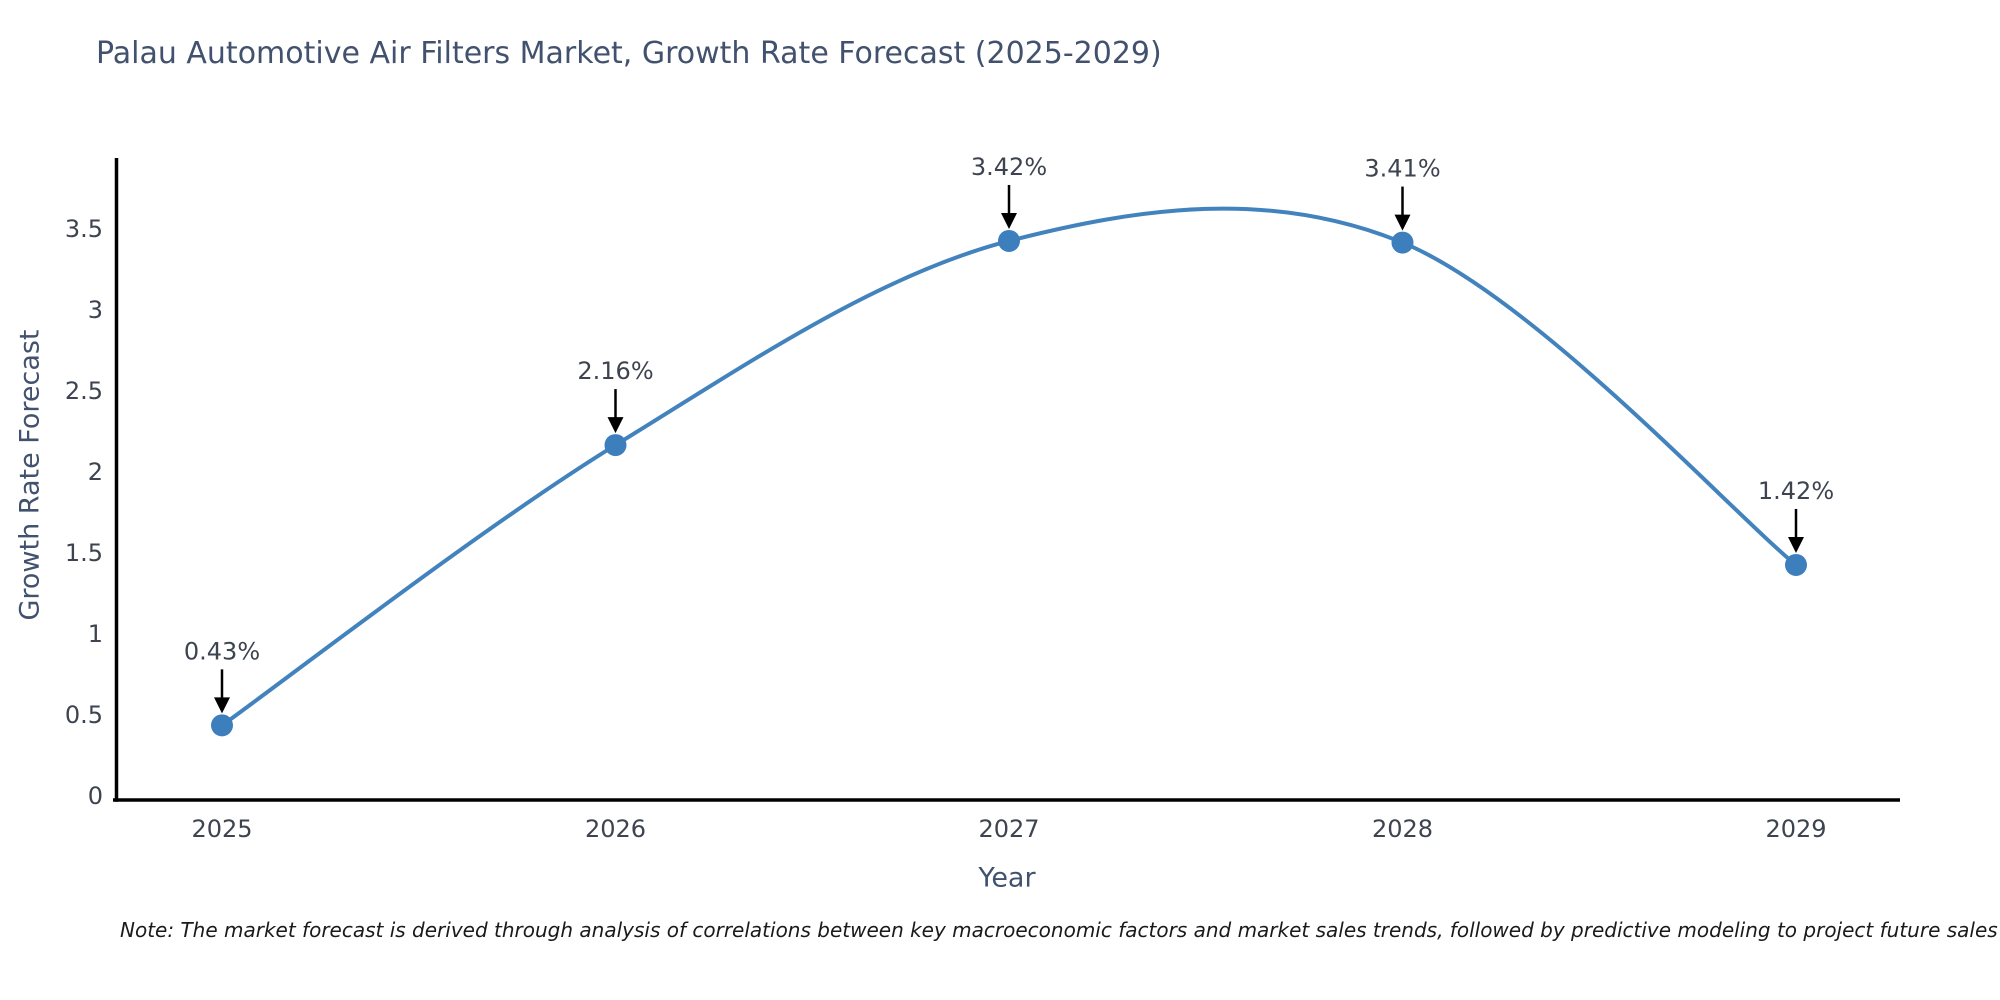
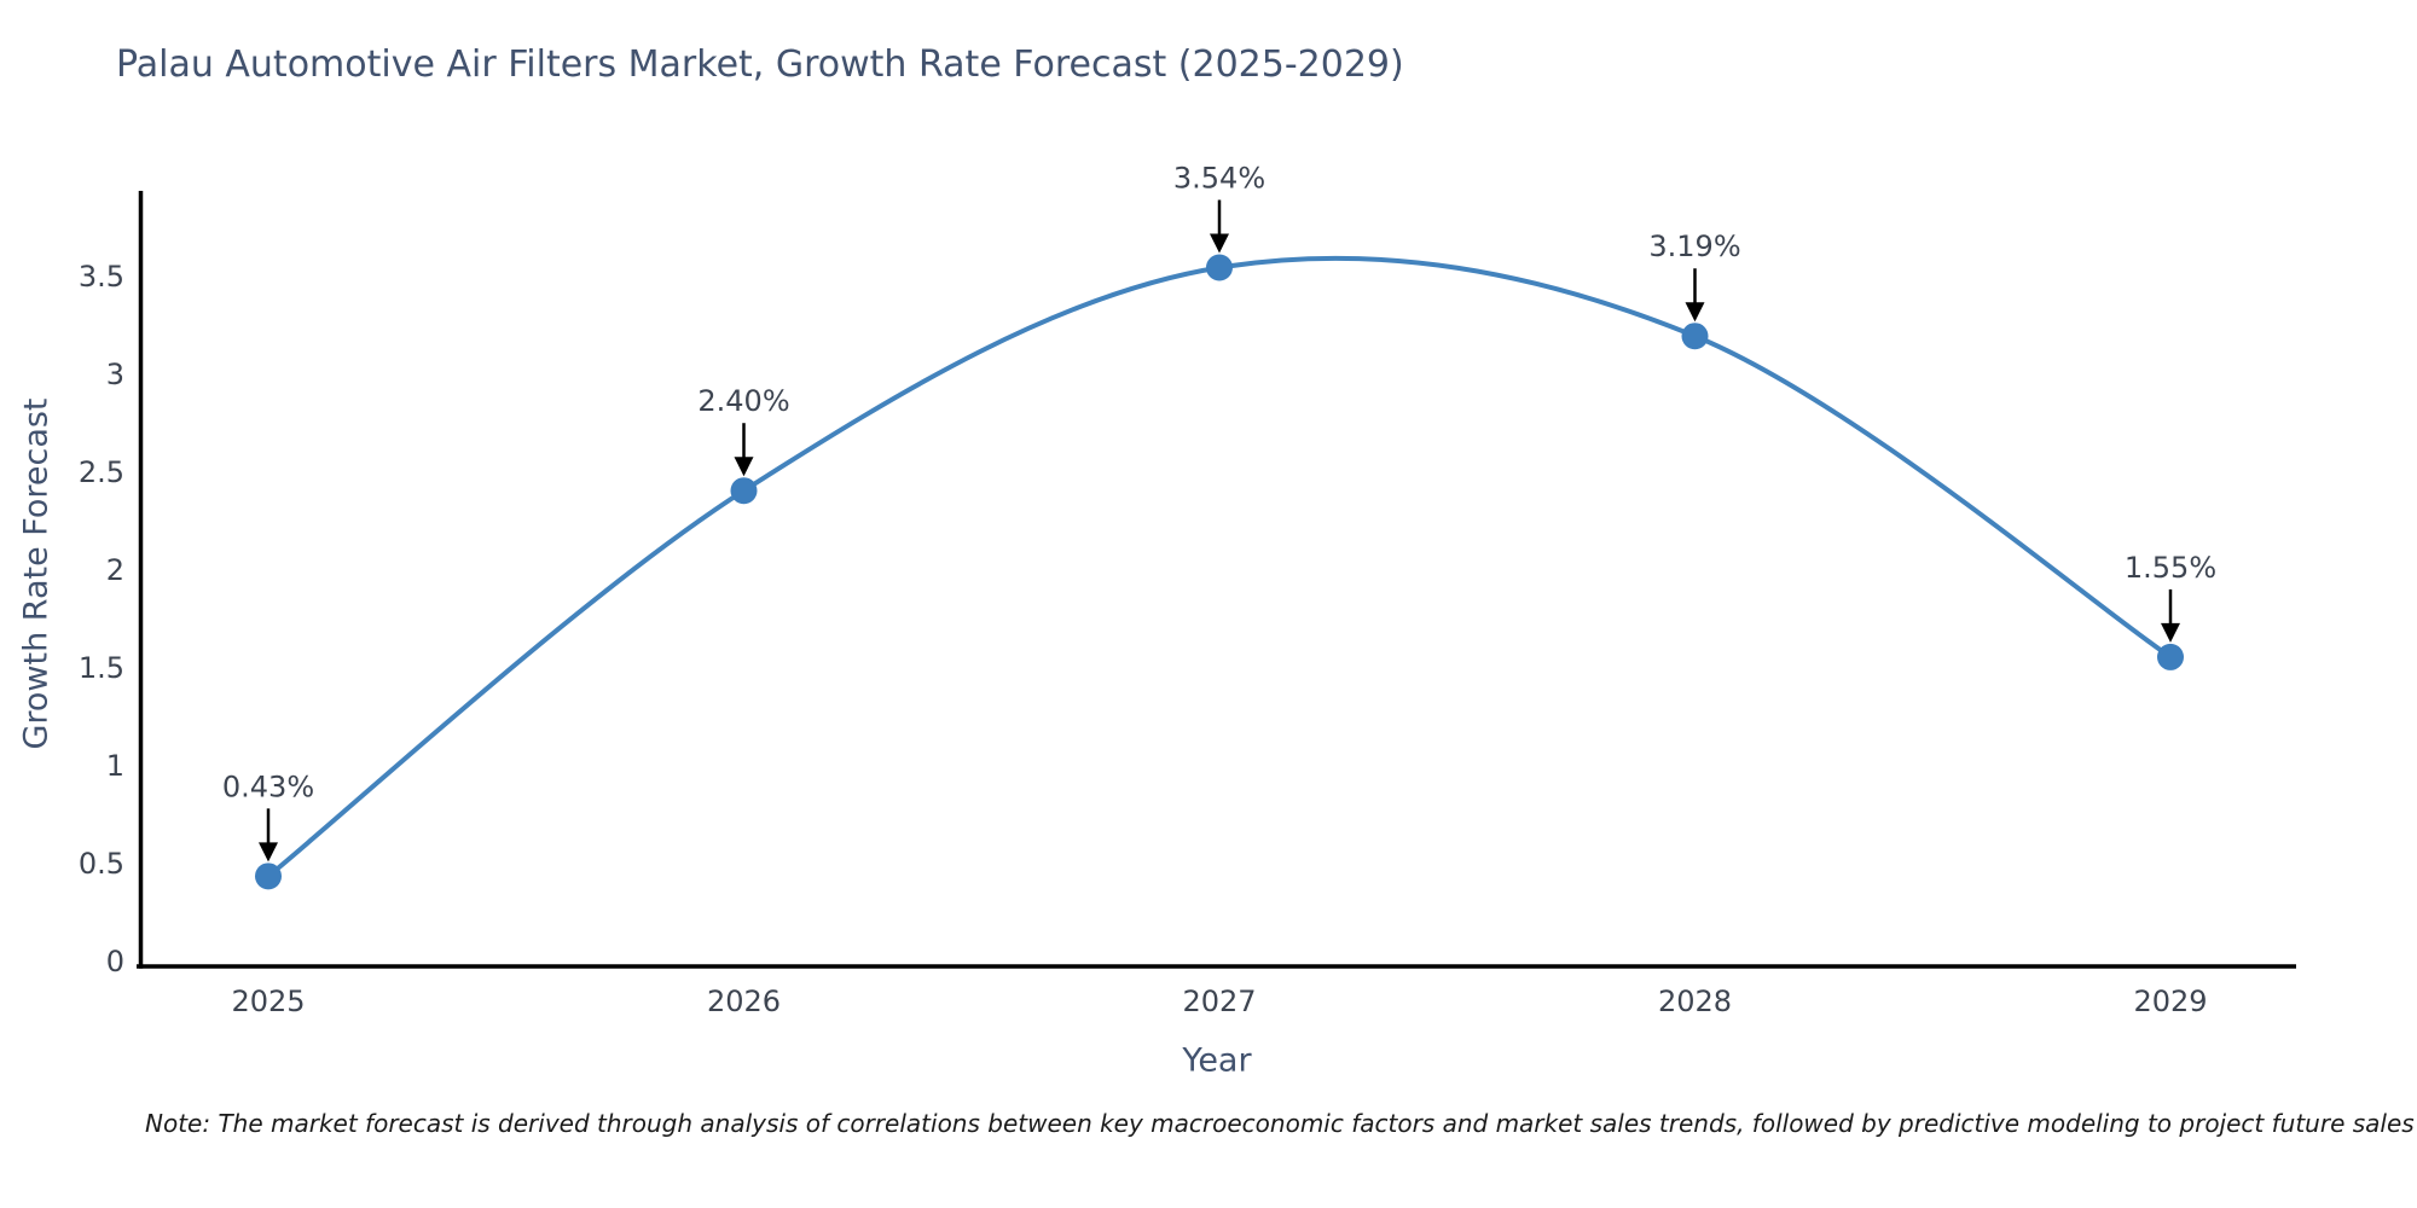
2026: 2.16% -> 2.40%
2027: 3.42% -> 3.54%
2028: 3.41% -> 3.19%
2029: 1.42% -> 1.55%
